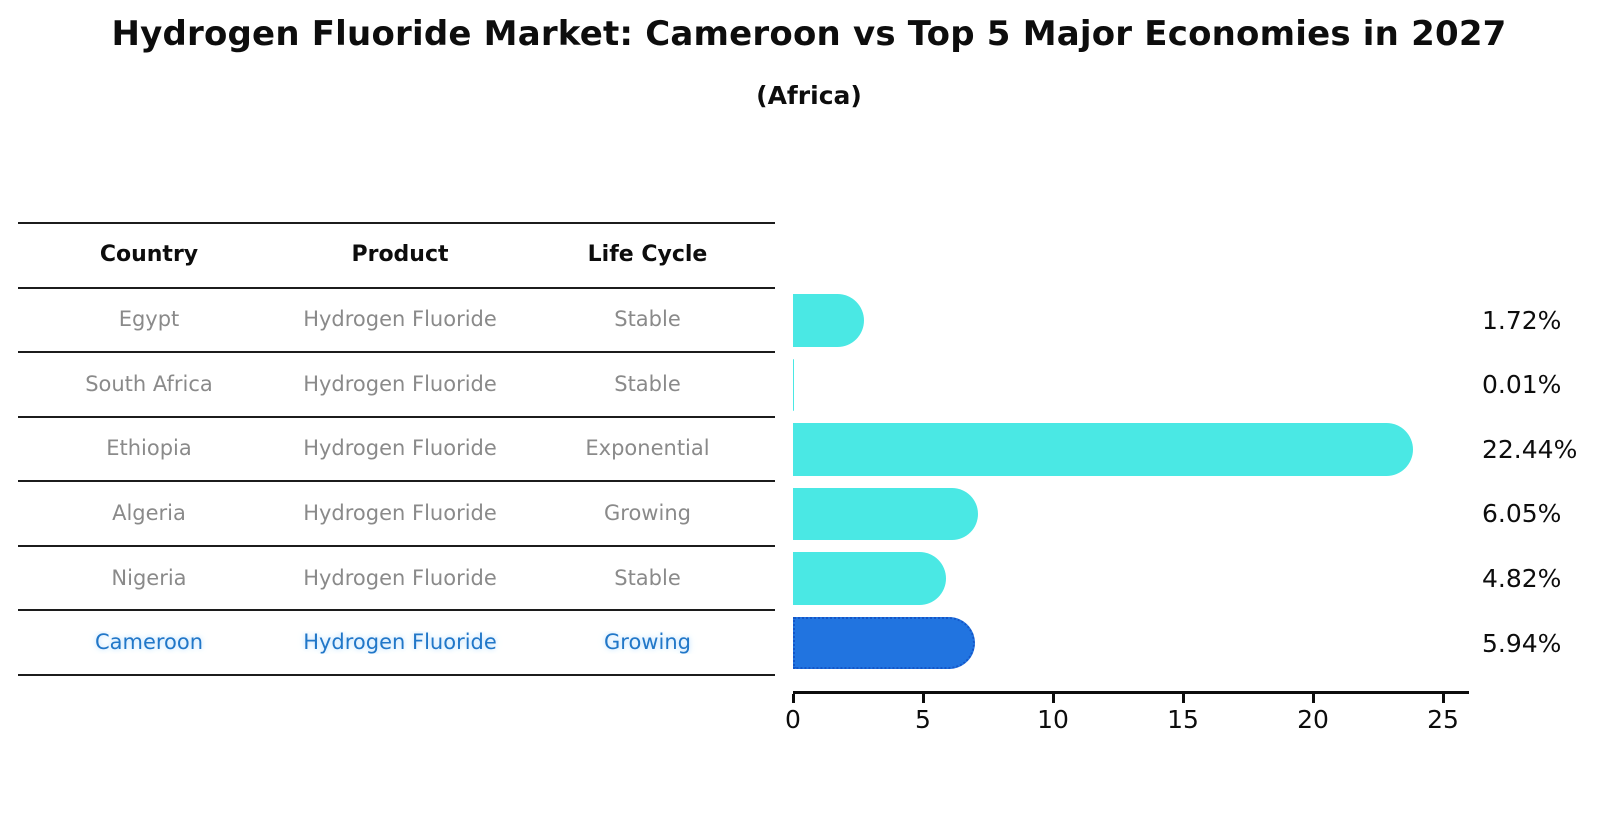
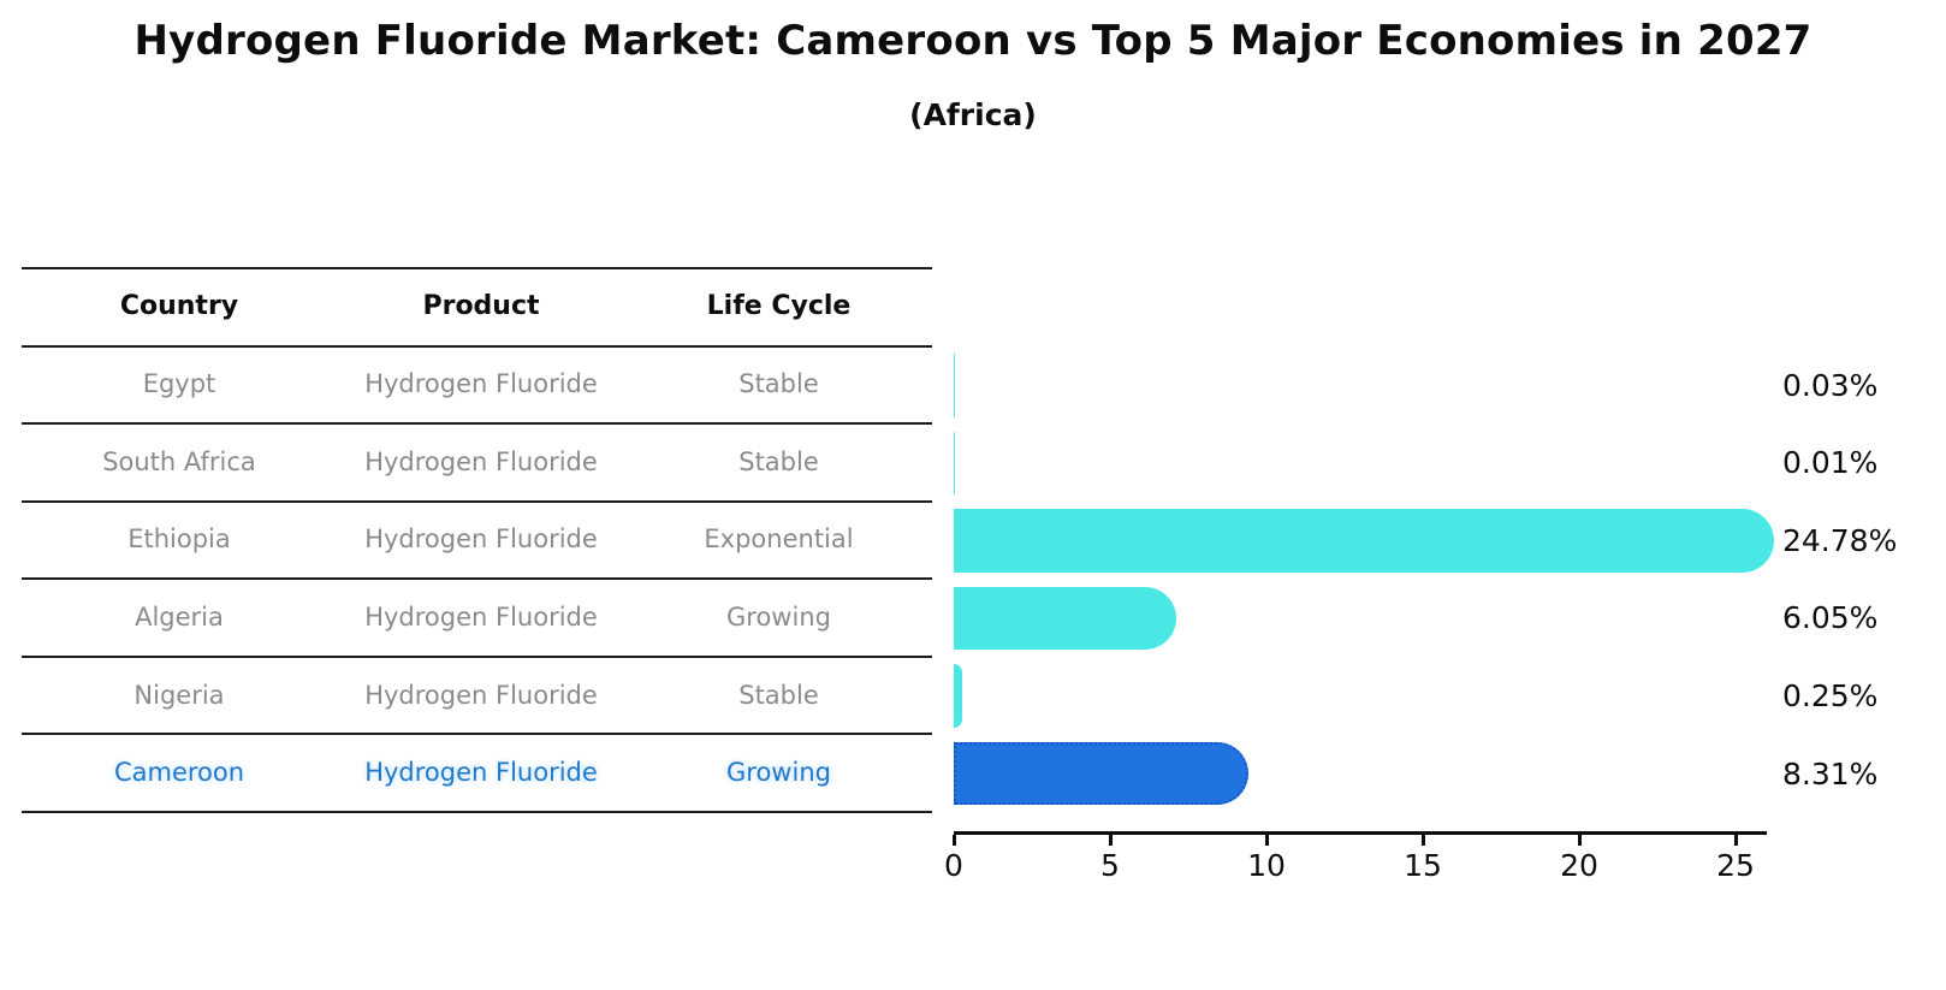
Egypt: 1.72% -> 0.03%
Ethiopia: 22.44% -> 24.78%
Nigeria: 4.82% -> 0.25%
Cameroon: 5.94% -> 8.31%
